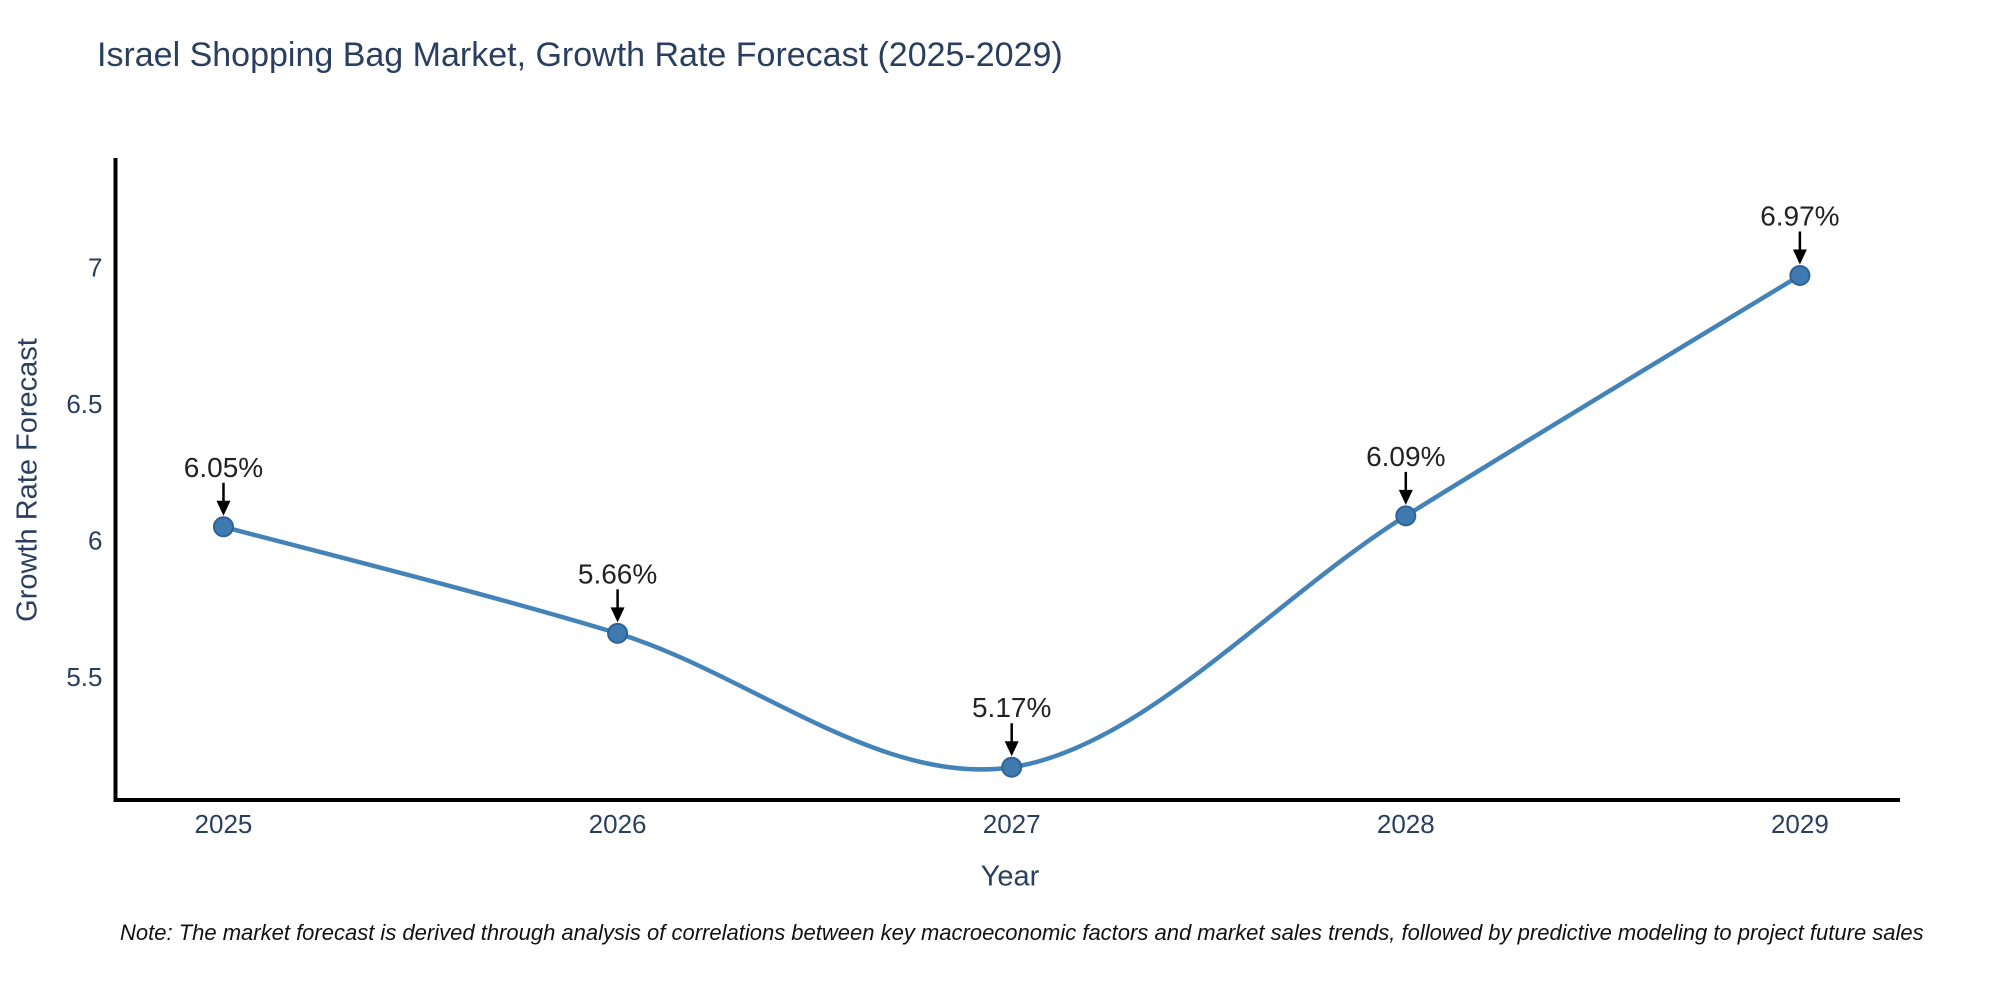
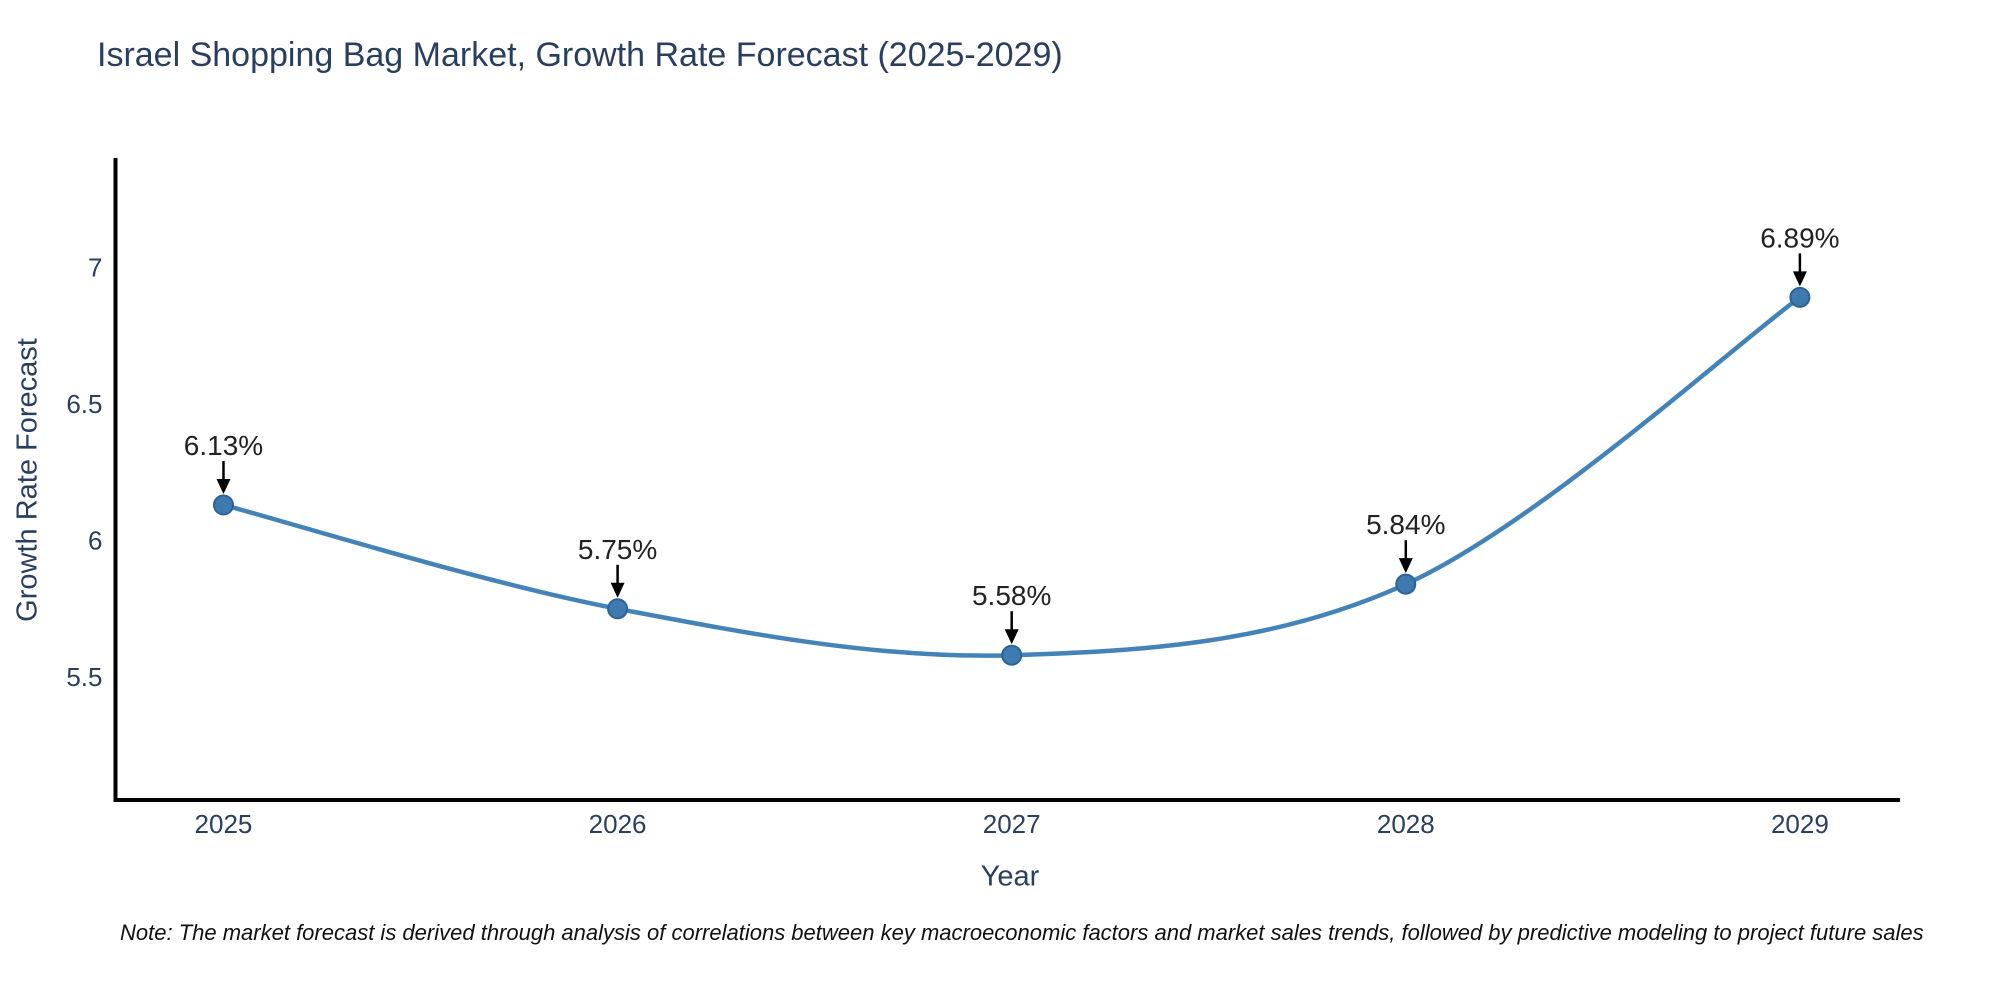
2025: 6.05% -> 6.13%
2026: 5.66% -> 5.75%
2027: 5.17% -> 5.58%
2028: 6.09% -> 5.84%
2029: 6.97% -> 6.89%
